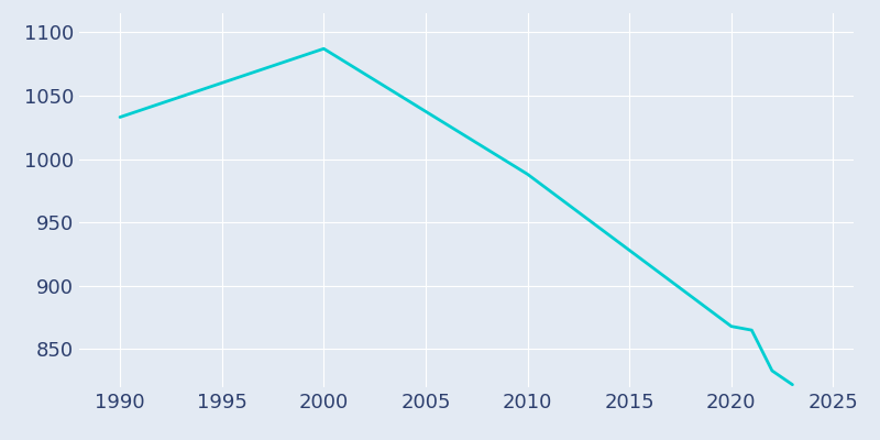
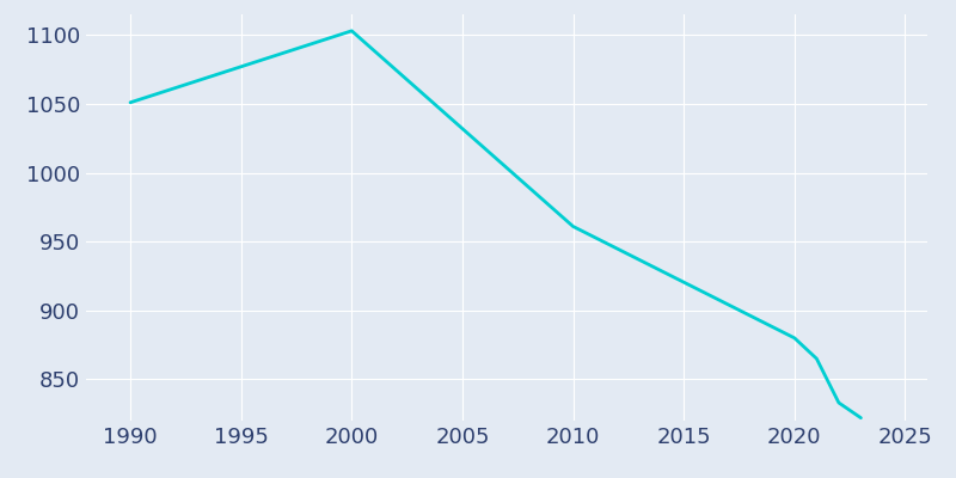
1990: 1033 -> 1051
2000: 1087 -> 1103
2010: 988 -> 961
2020: 868 -> 880
